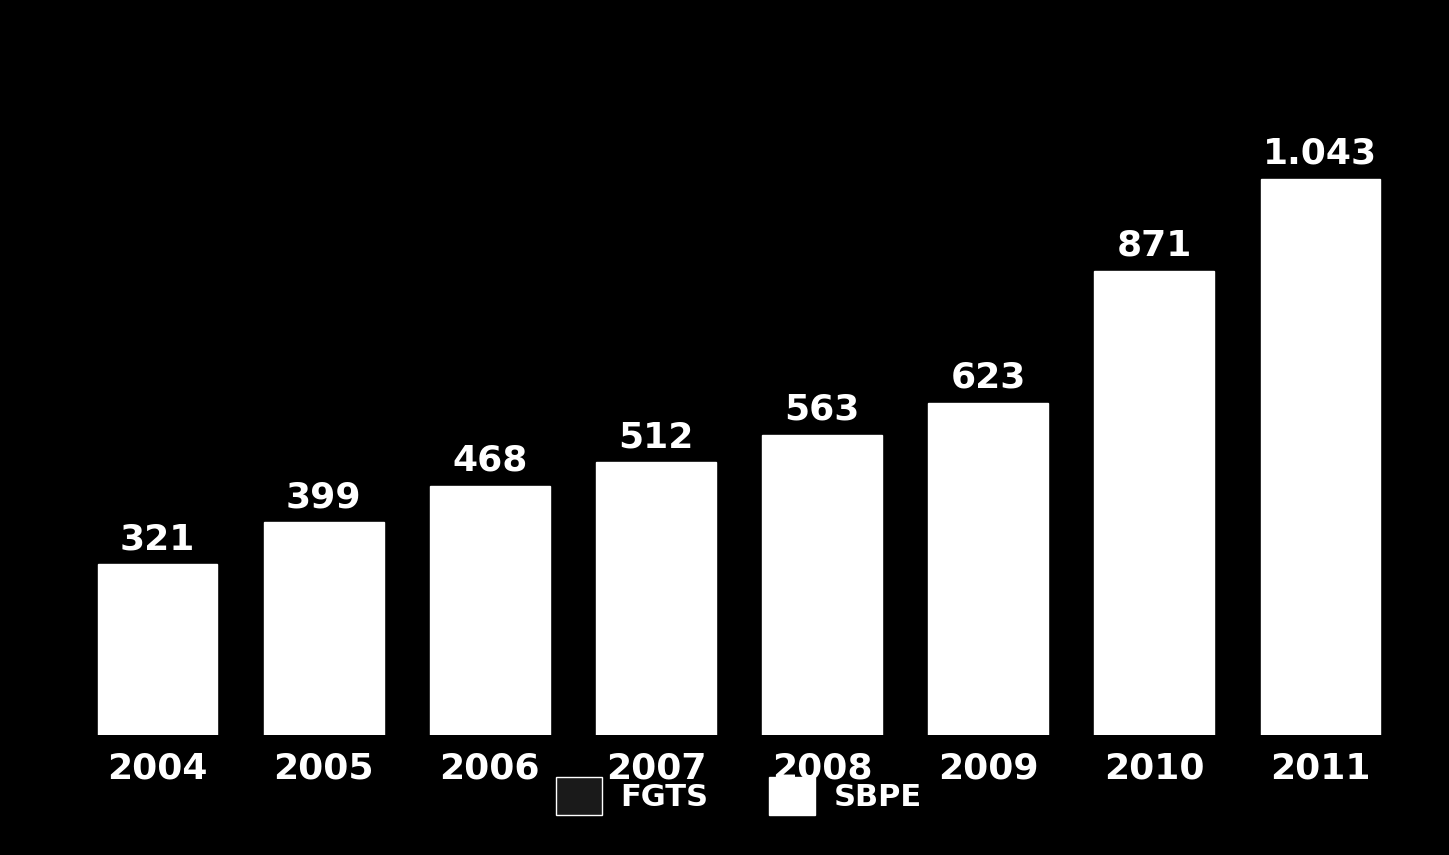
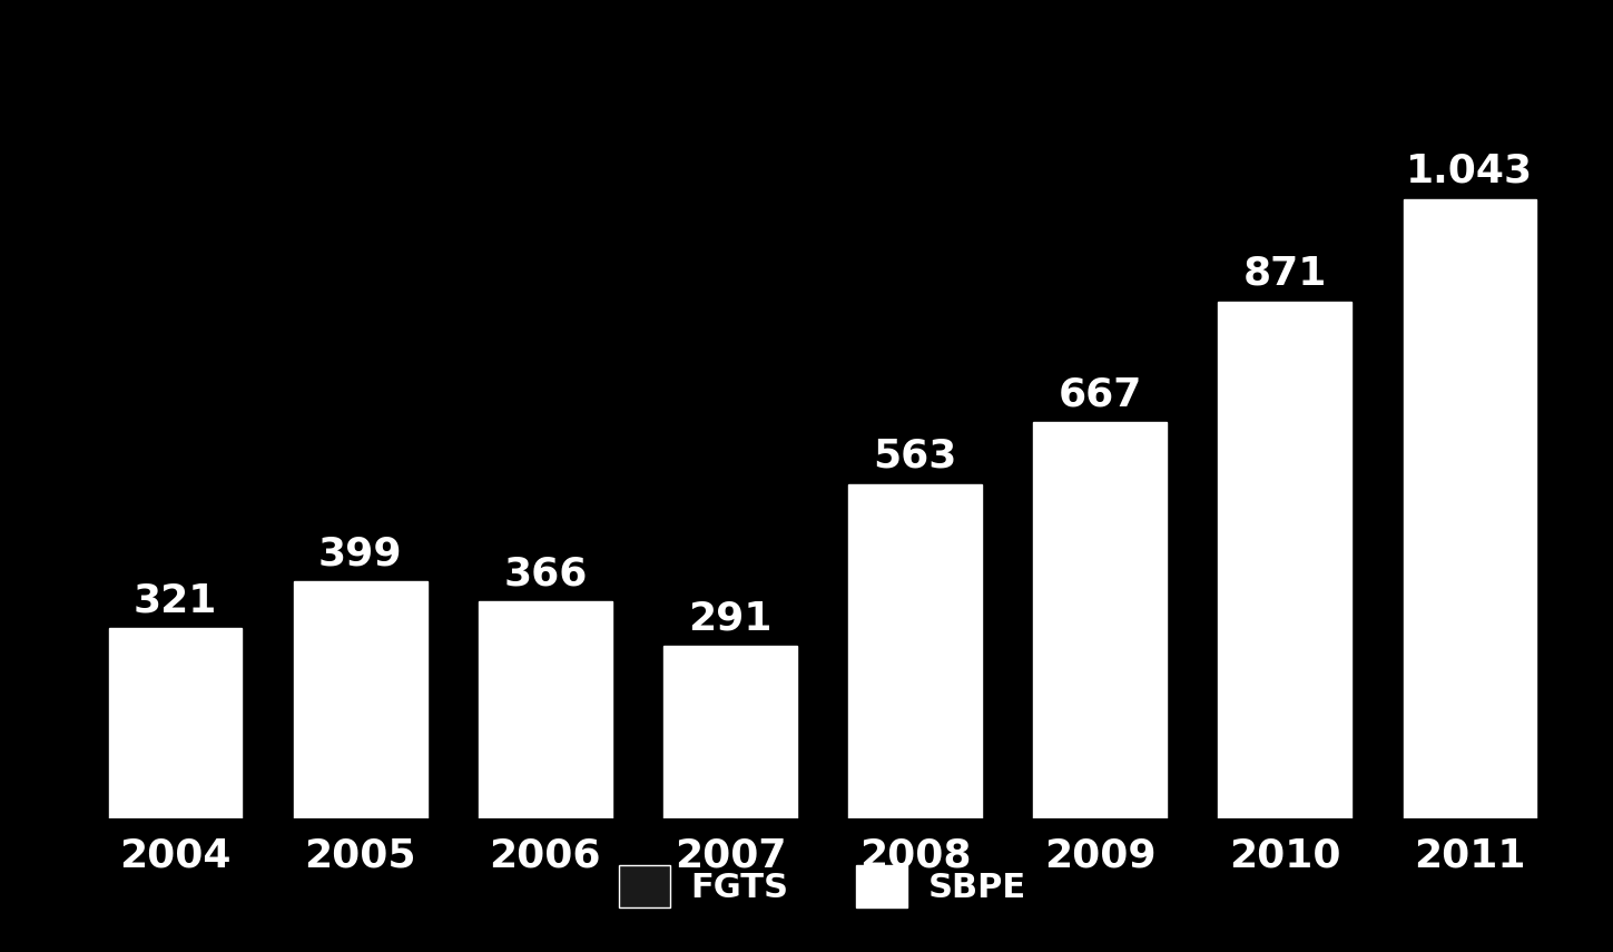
2006: 468 -> 366
2007: 512 -> 291
2009: 623 -> 667
